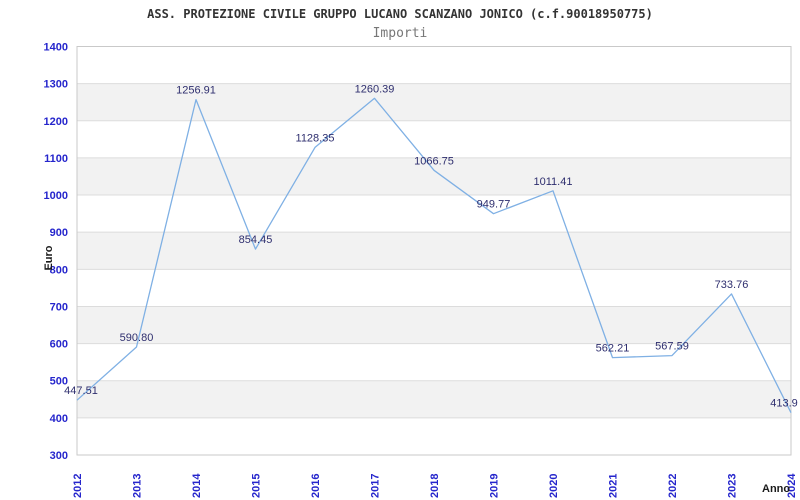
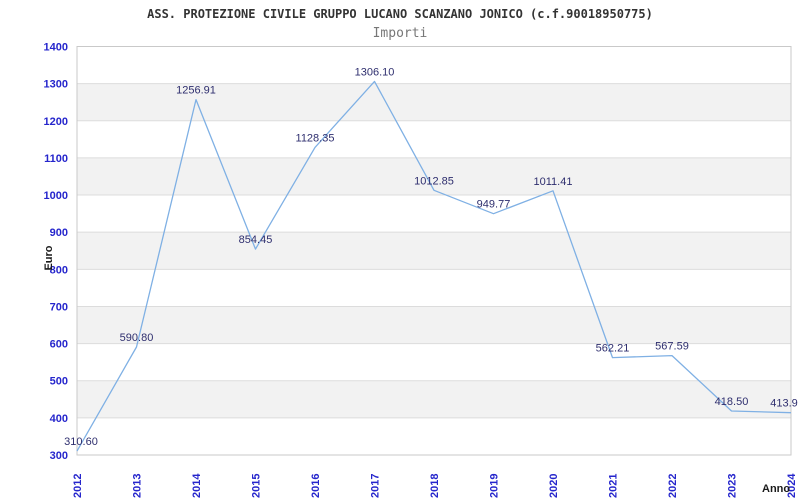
2012: 447.51 -> 310.60
2017: 1260.39 -> 1306.10
2018: 1066.75 -> 1012.85
2023: 733.76 -> 418.50
